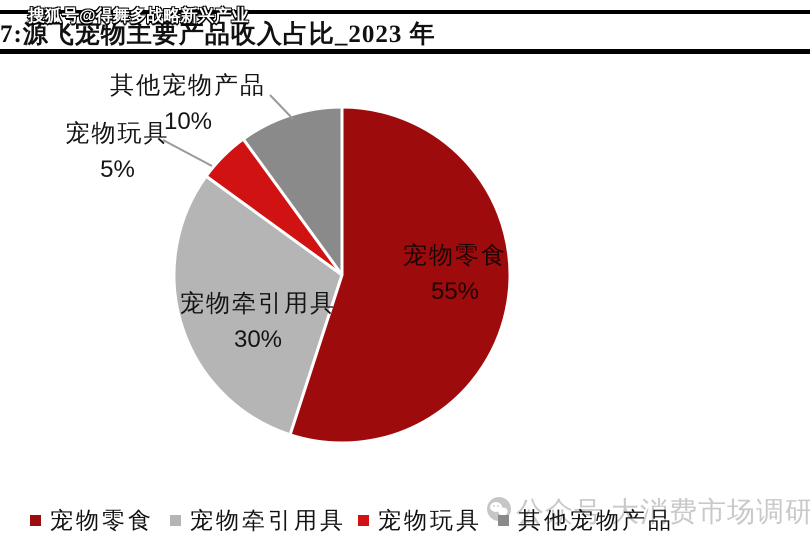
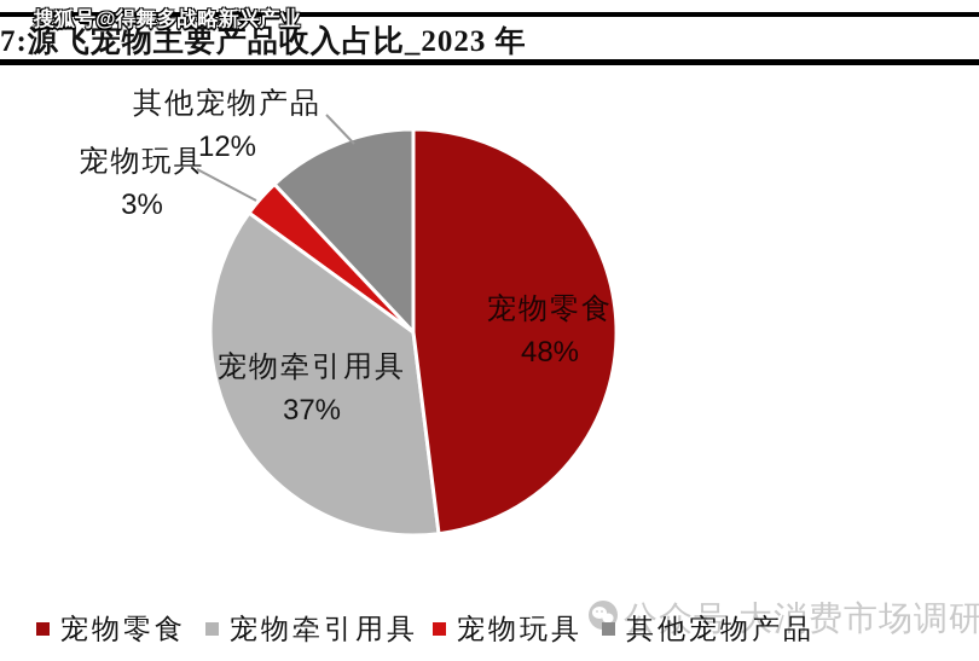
宠物零食: 55% -> 48%
宠物牵引用具: 30% -> 37%
宠物玩具: 5% -> 3%
其他宠物产品: 10% -> 12%
